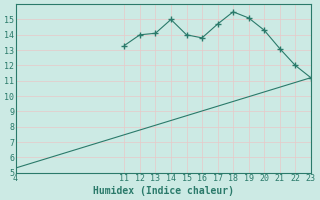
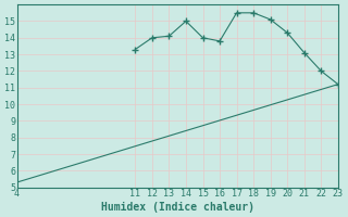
17: 14.7 -> 15.5
